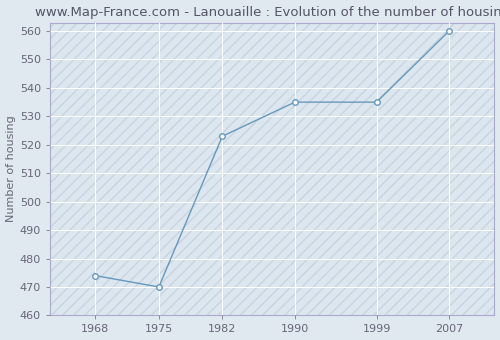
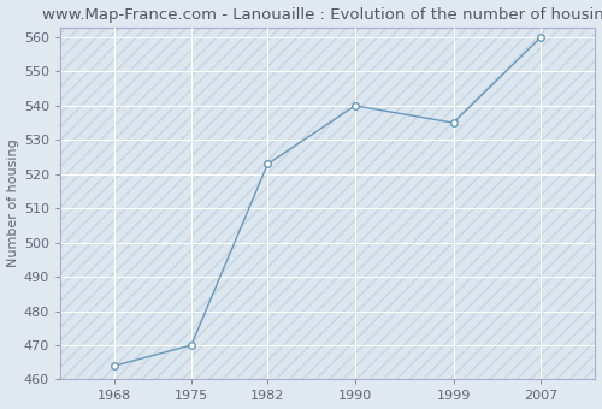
1968: 474 -> 464
1990: 535 -> 540
